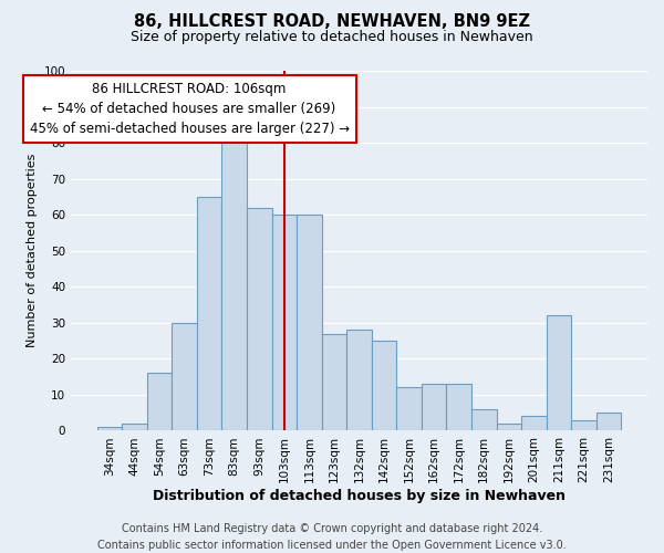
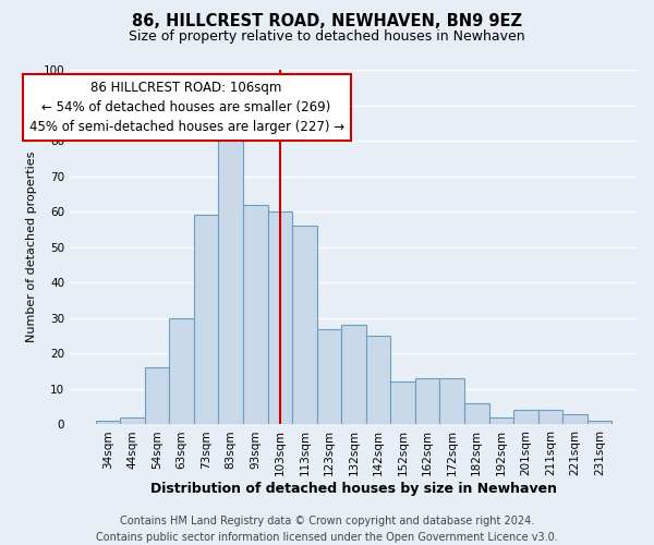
73sqm: 65 -> 59
113sqm: 60 -> 56
211sqm: 32 -> 4
231sqm: 5 -> 1
